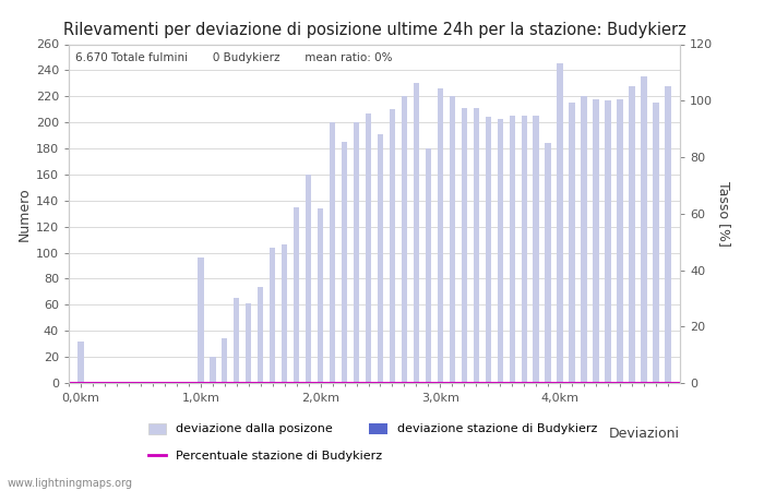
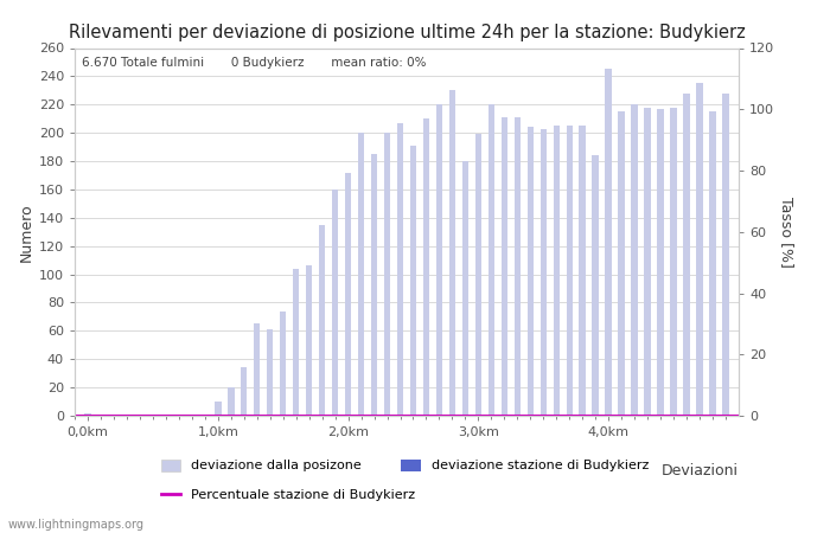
0,0km: 32 -> 2
1,0km: 96 -> 10
2,0km: 134 -> 172
3,0km: 226 -> 199
